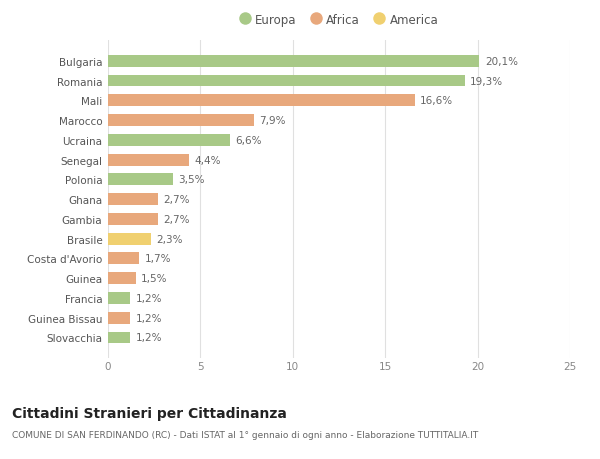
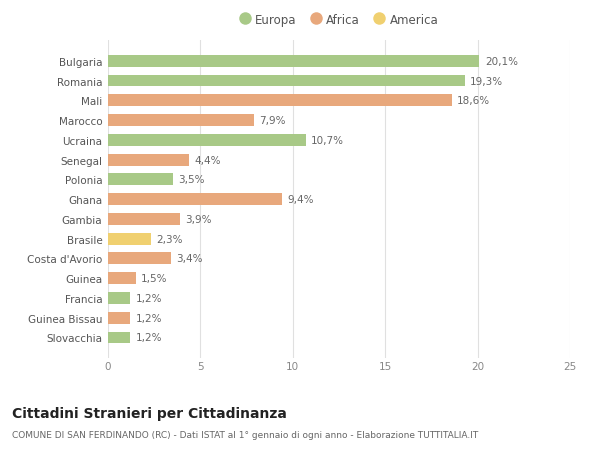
Mali: 16,6% -> 18,6%
Ucraina: 6,6% -> 10,7%
Ghana: 2,7% -> 9,4%
Gambia: 2,7% -> 3,9%
Costa d'Avorio: 1,7% -> 3,4%
